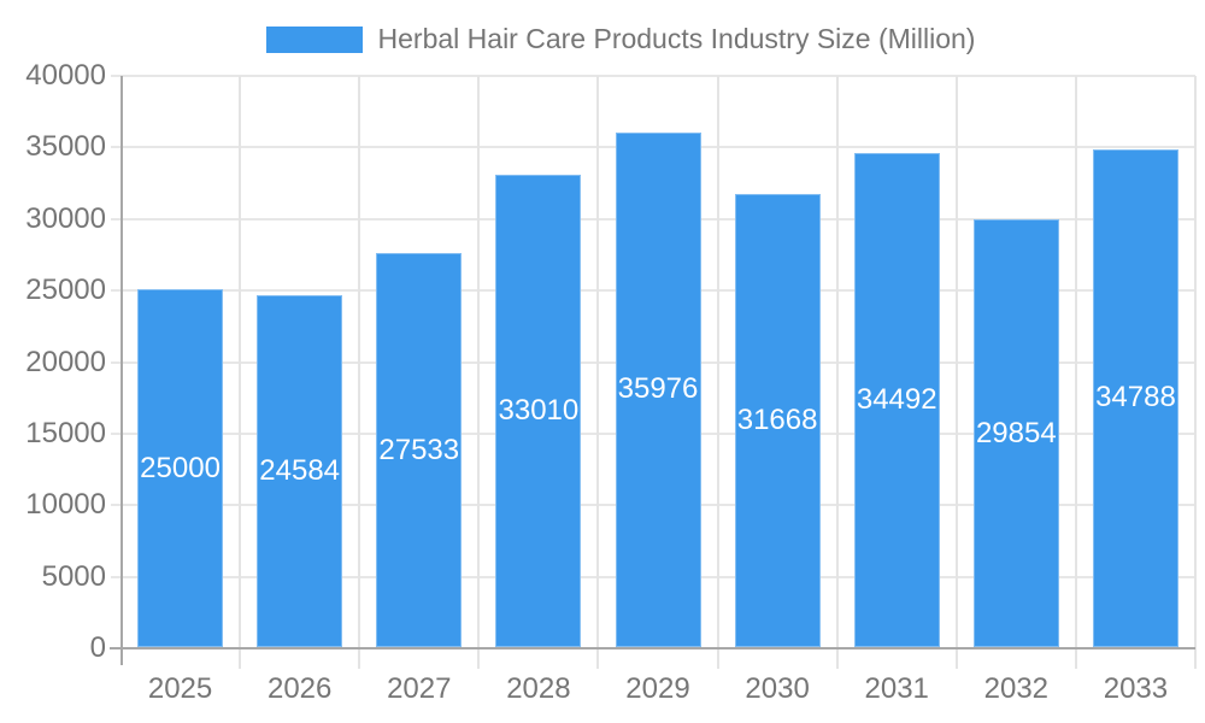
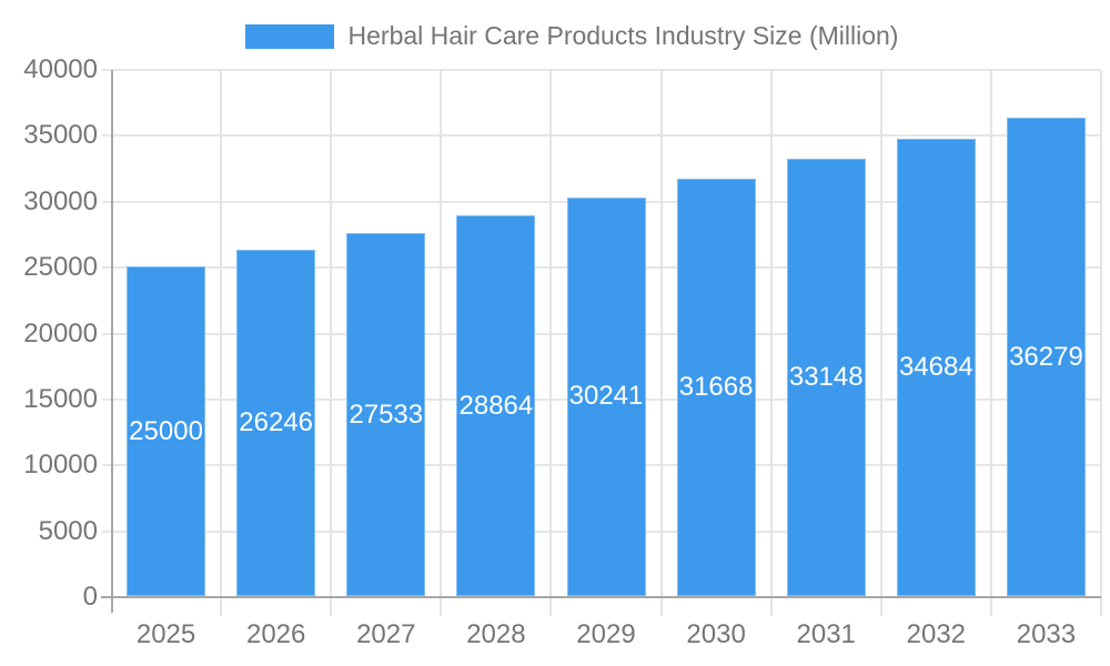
2026: 24584 -> 26246
2028: 33010 -> 28864
2029: 35976 -> 30241
2031: 34492 -> 33148
2032: 29854 -> 34684
2033: 34788 -> 36279
